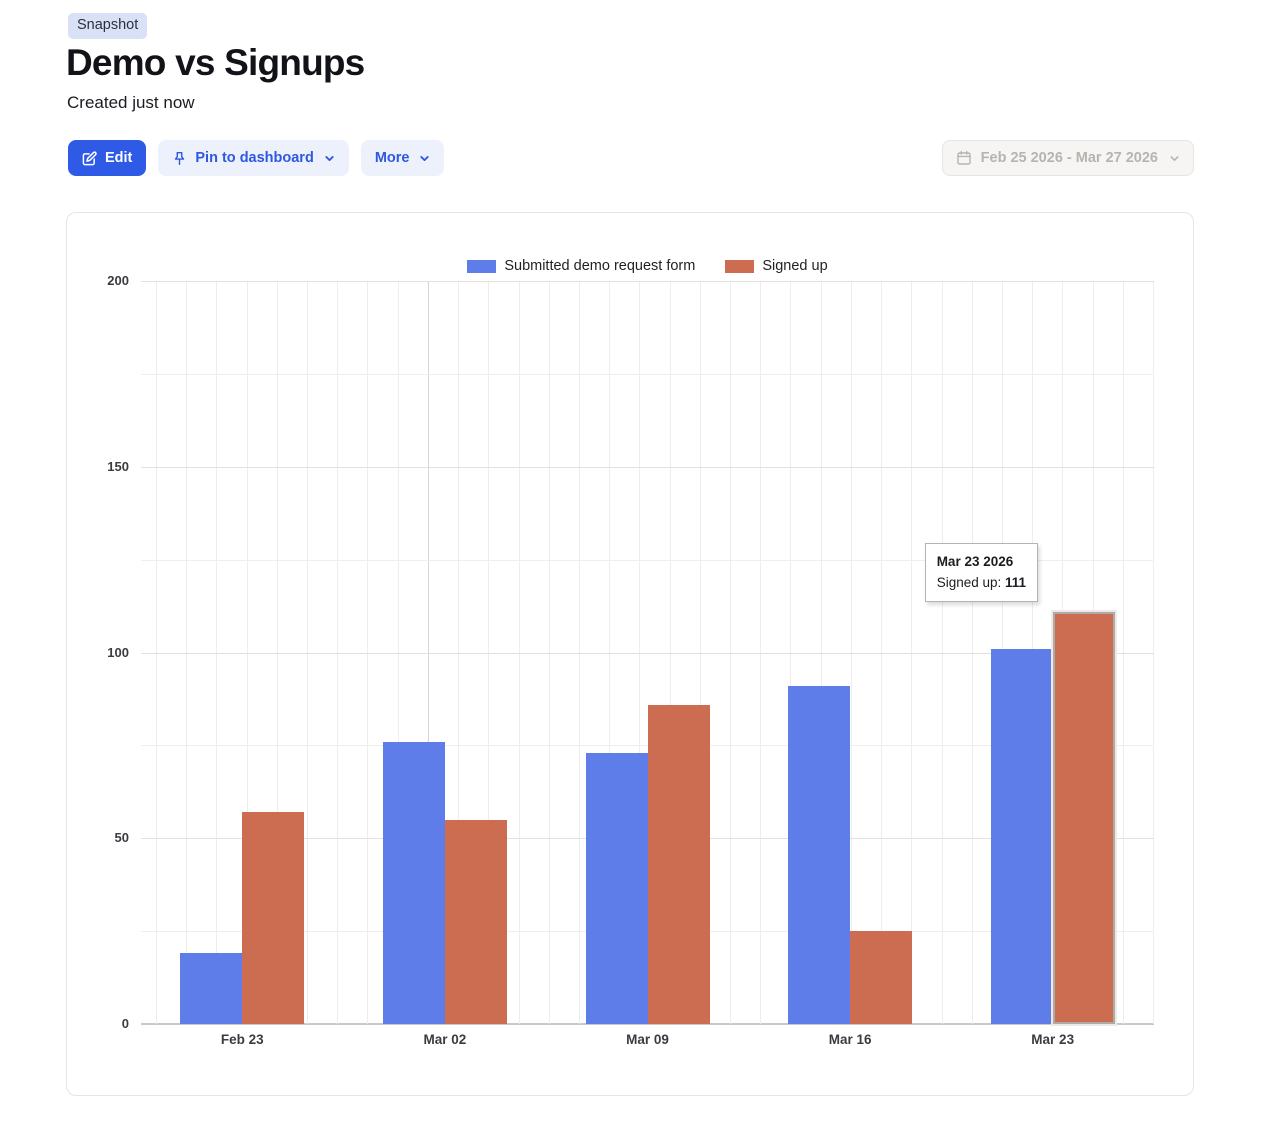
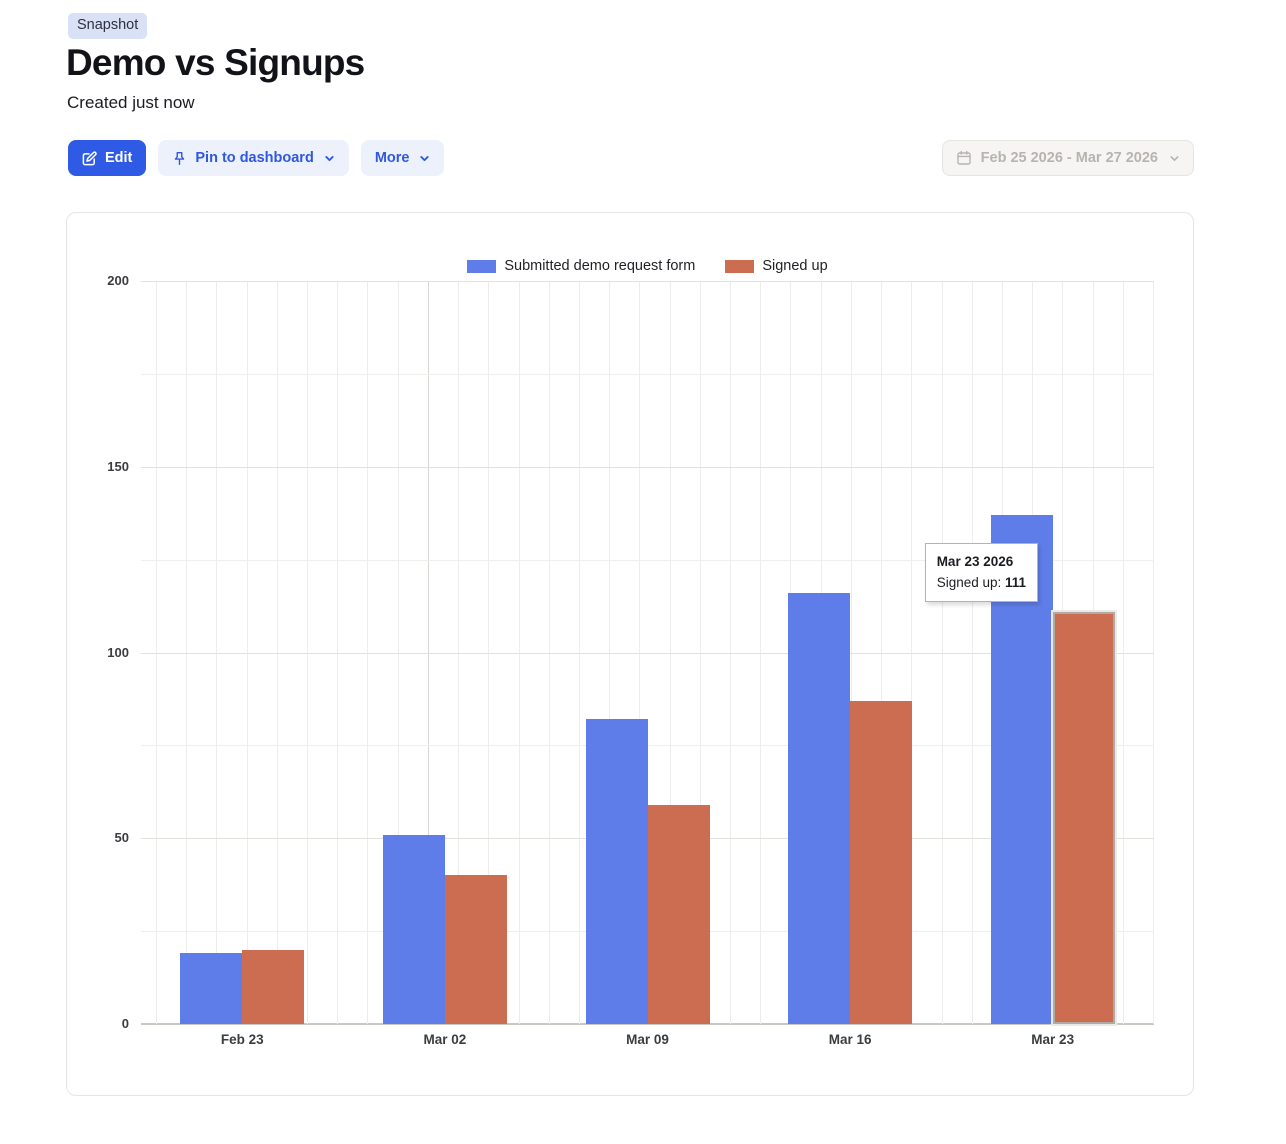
Signed up/Feb 23: 57 -> 20
Submitted demo request form/Mar 02: 76 -> 51
Signed up/Mar 02: 55 -> 40
Submitted demo request form/Mar 09: 73 -> 82
Signed up/Mar 09: 86 -> 59
Submitted demo request form/Mar 16: 91 -> 116
Signed up/Mar 16: 25 -> 87
Submitted demo request form/Mar 23: 101 -> 137
